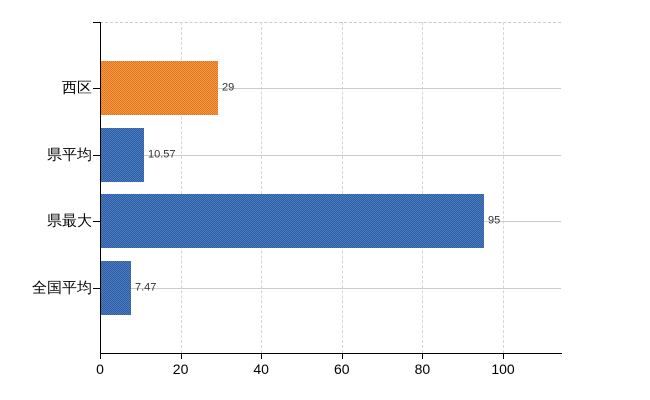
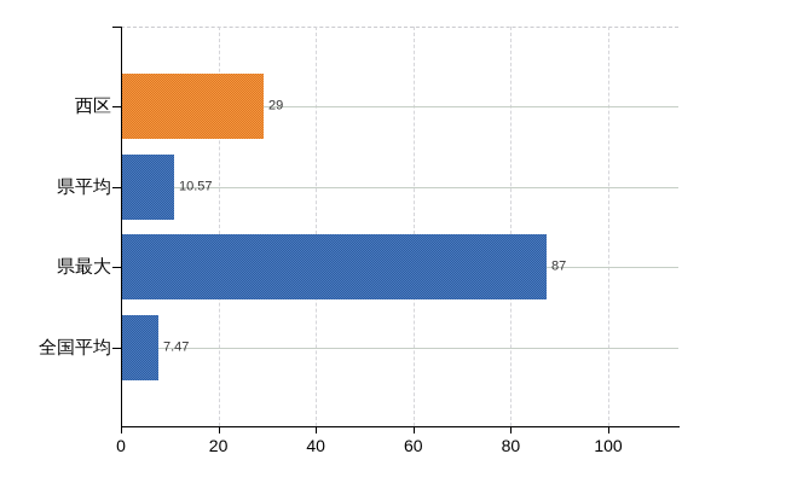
県最大: 95 -> 87
